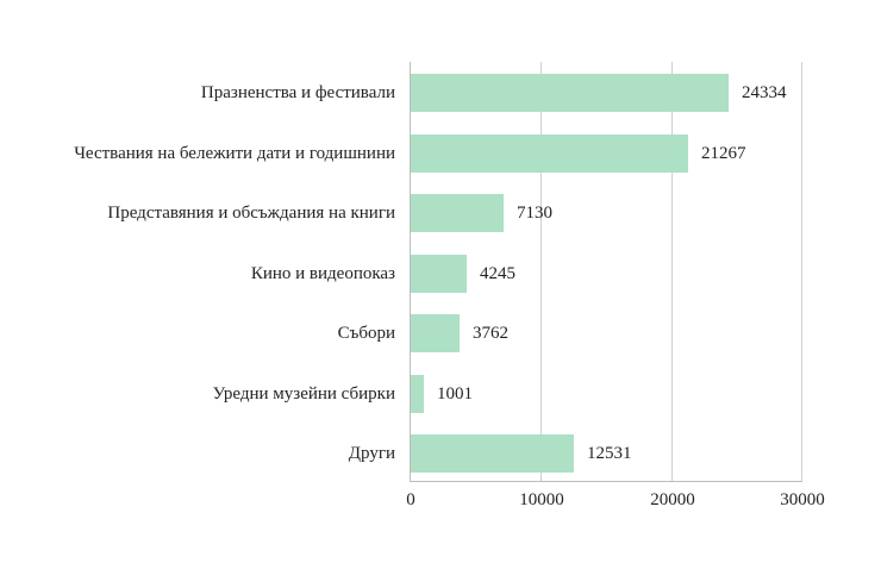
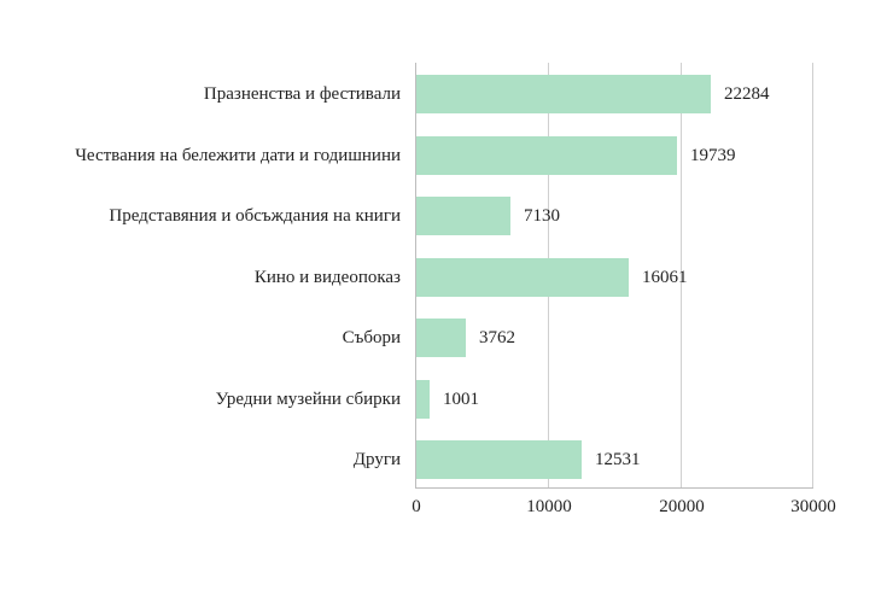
Празненства и фестивали: 24334 -> 22284
Чествания на бележити дати и годишнини: 21267 -> 19739
Кино и видеопоказ: 4245 -> 16061
